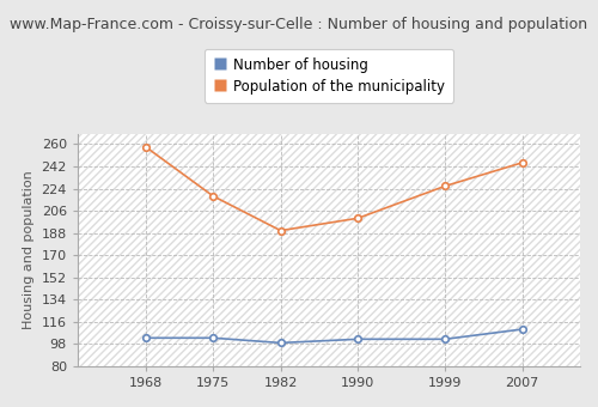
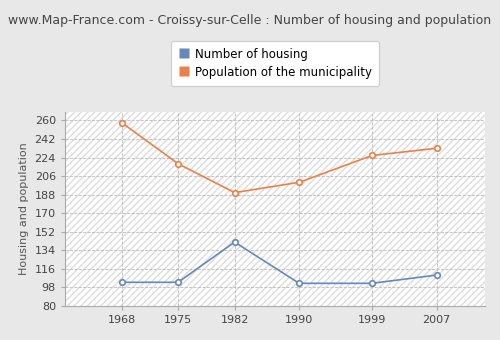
Number of housing/1982: 99 -> 142
Population of the municipality/2007: 245 -> 233
